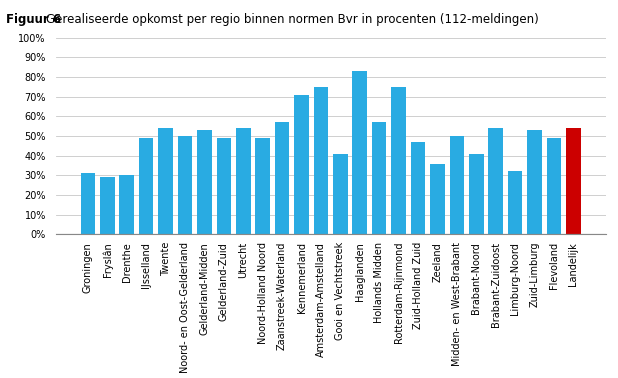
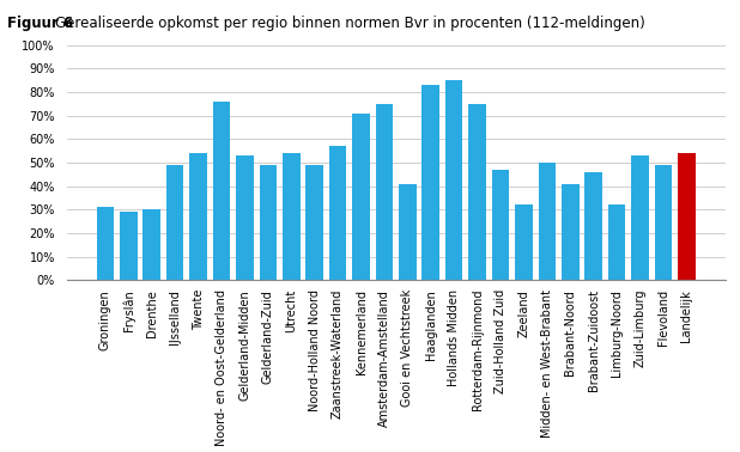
Noord- en Oost-Gelderland: 50% -> 76%
Hollands Midden: 57% -> 85%
Zeeland: 36% -> 32%
Brabant-Zuidoost: 54% -> 46%
